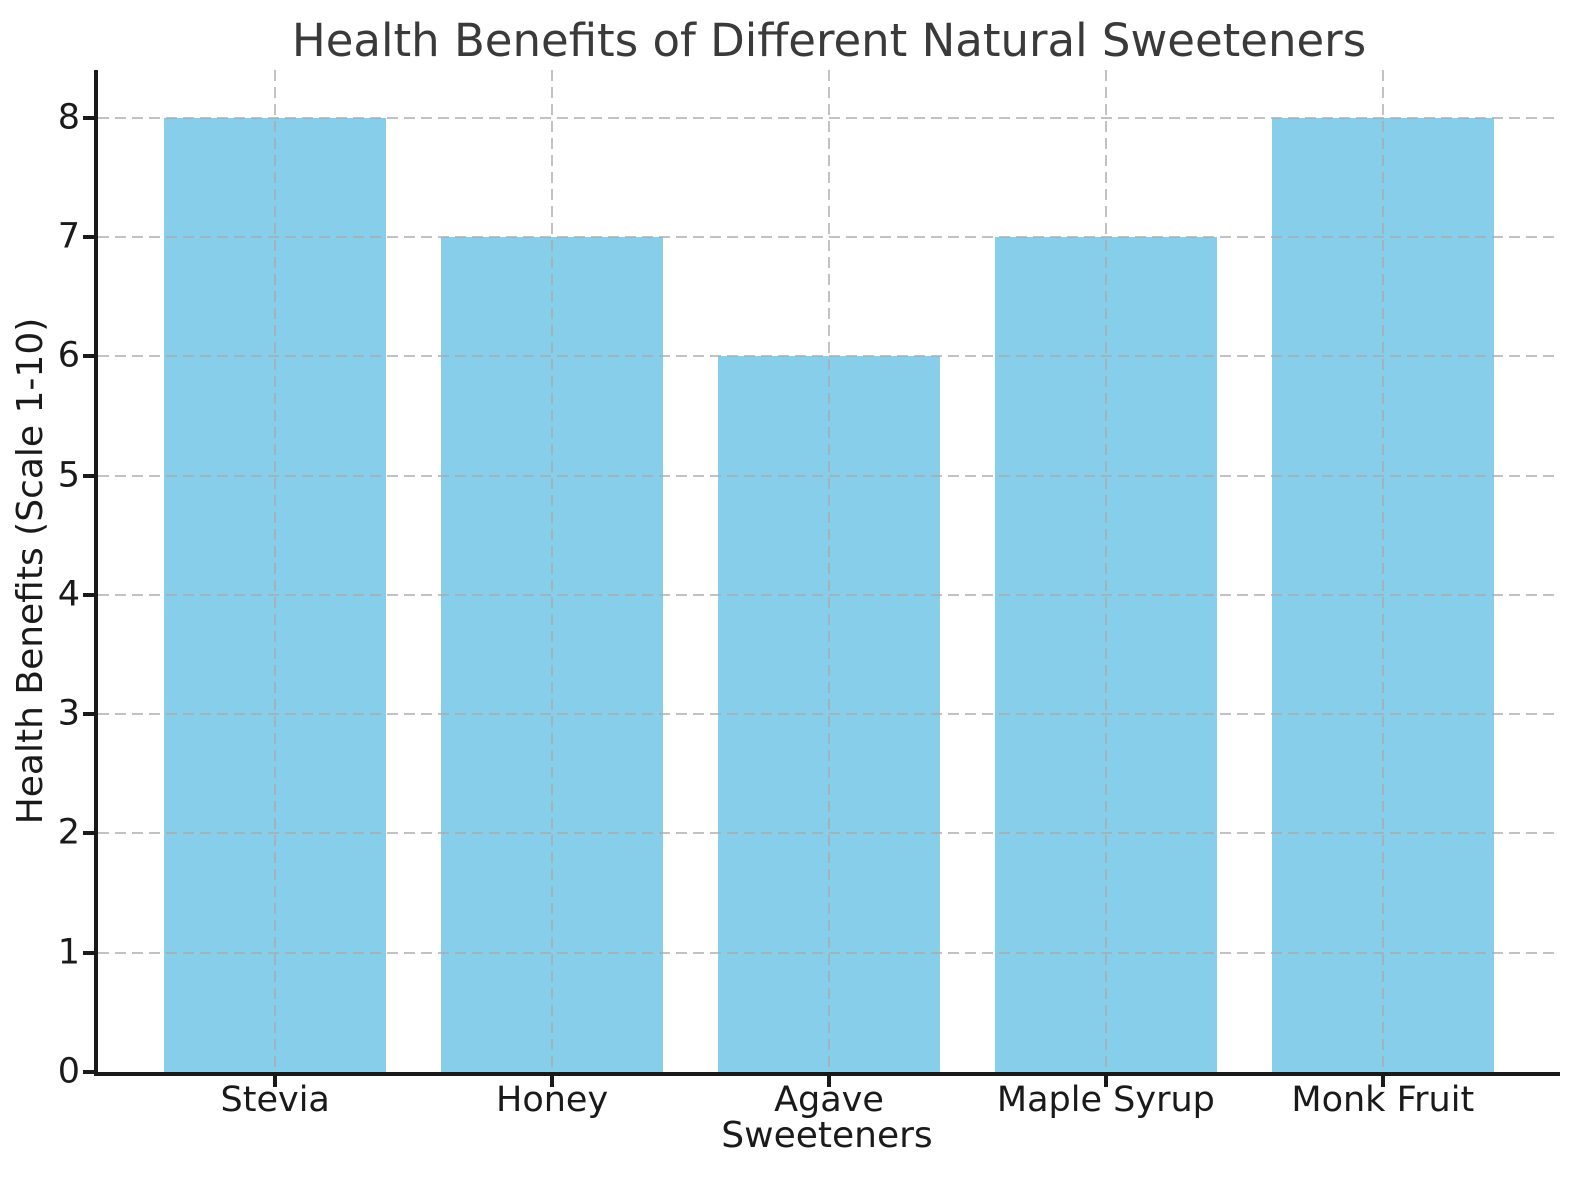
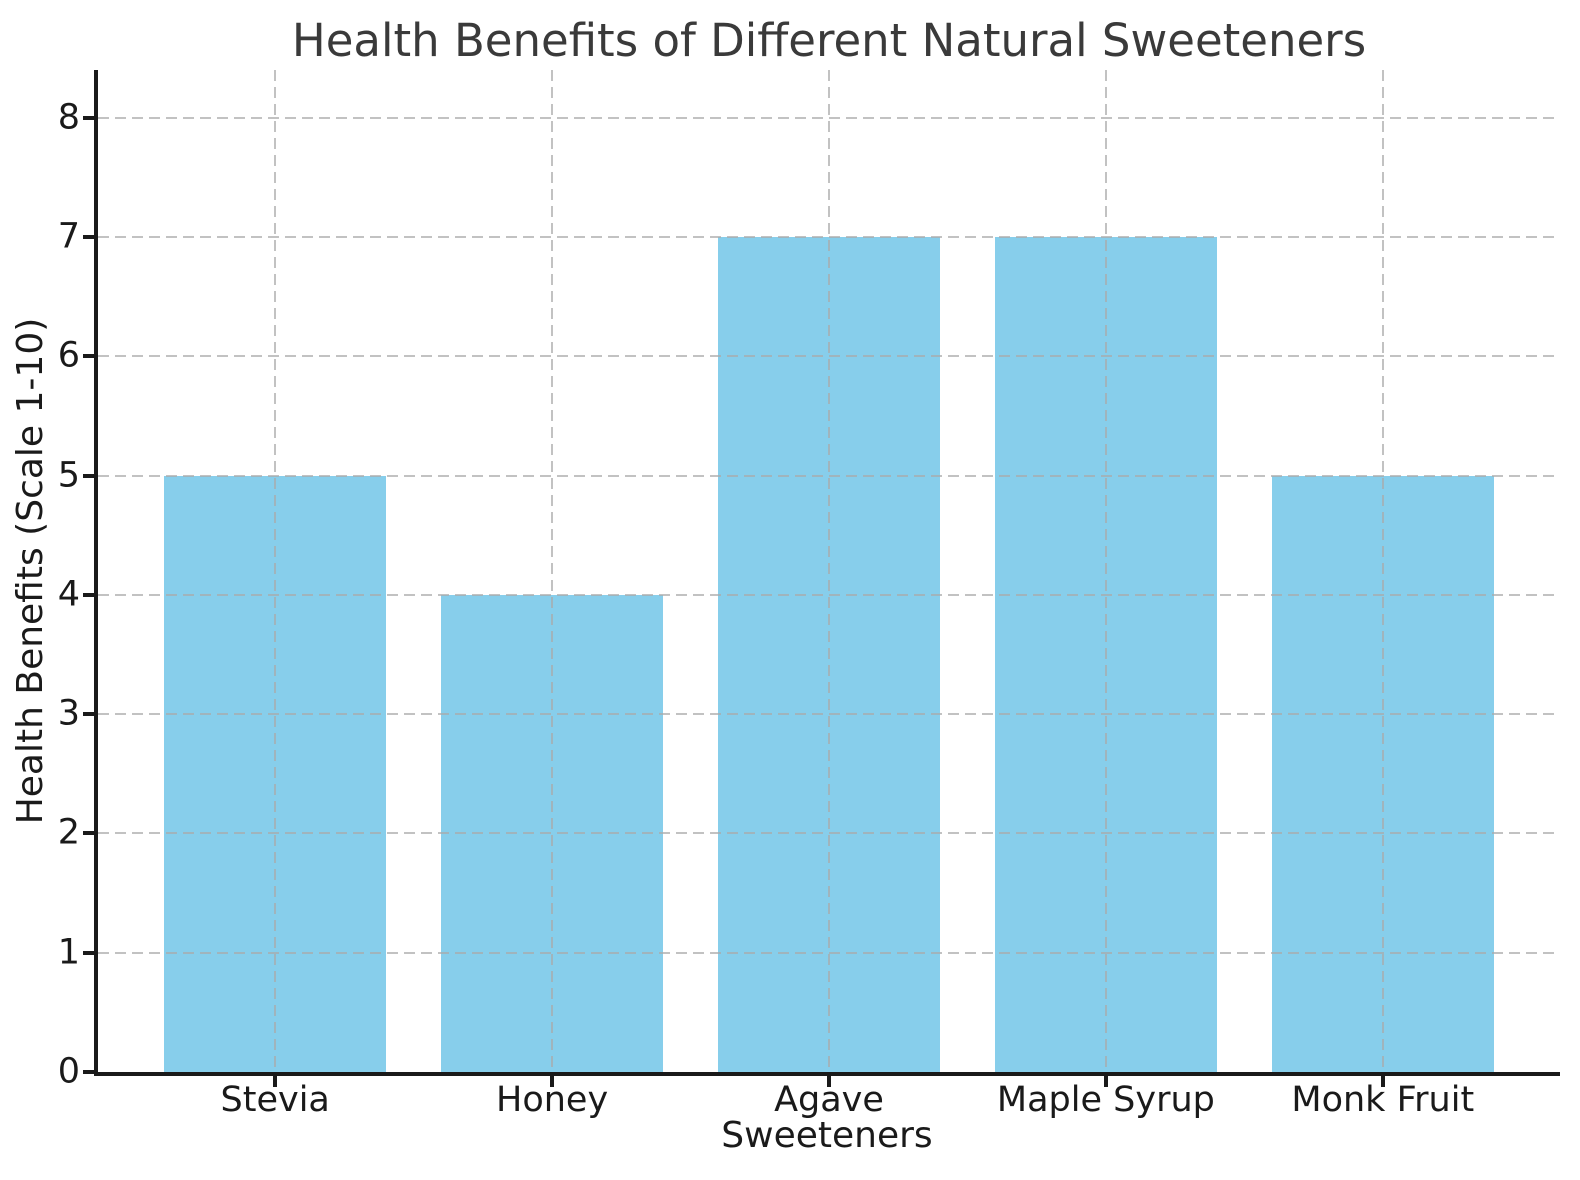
Stevia: 8 -> 5
Honey: 7 -> 4
Agave: 6 -> 7
Monk Fruit: 8 -> 5
